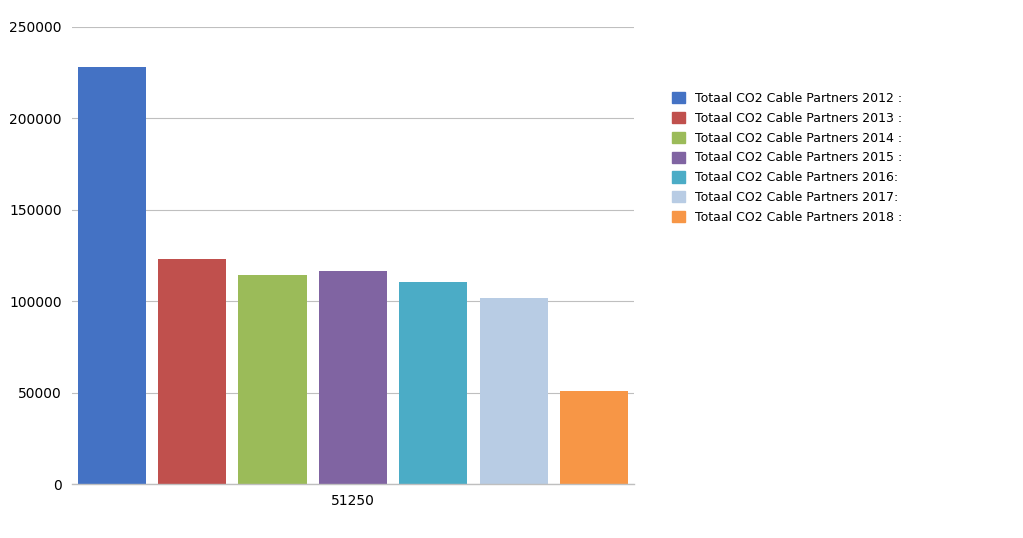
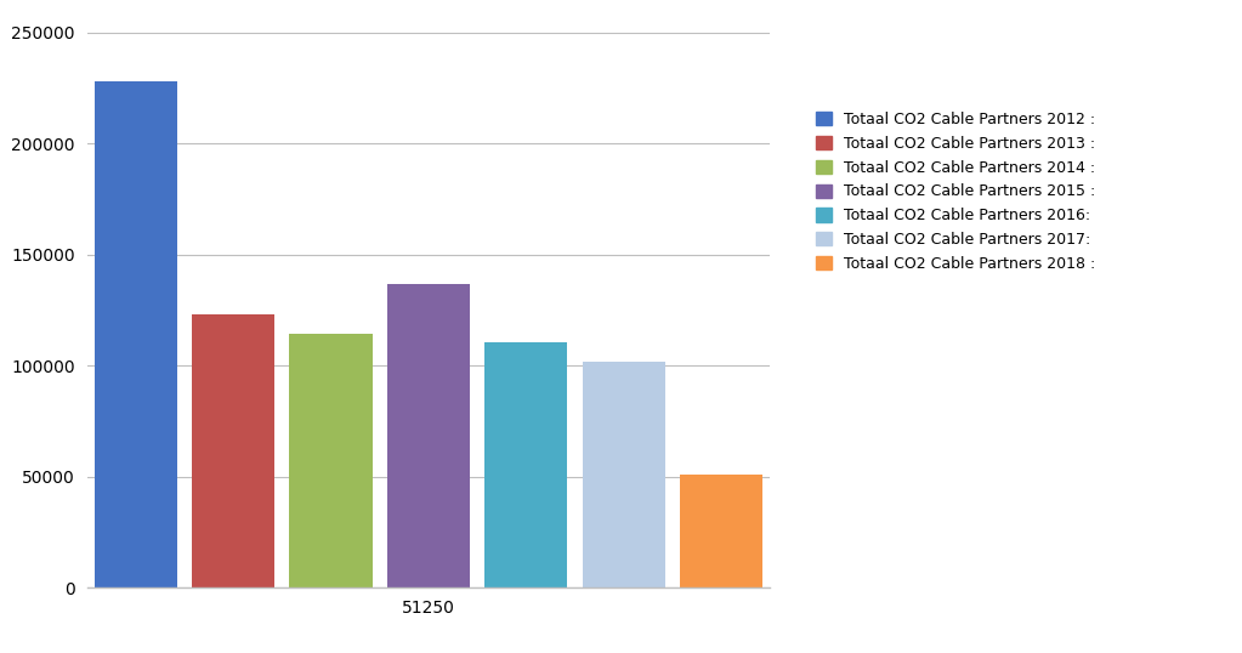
51250: 116000 -> 137000
